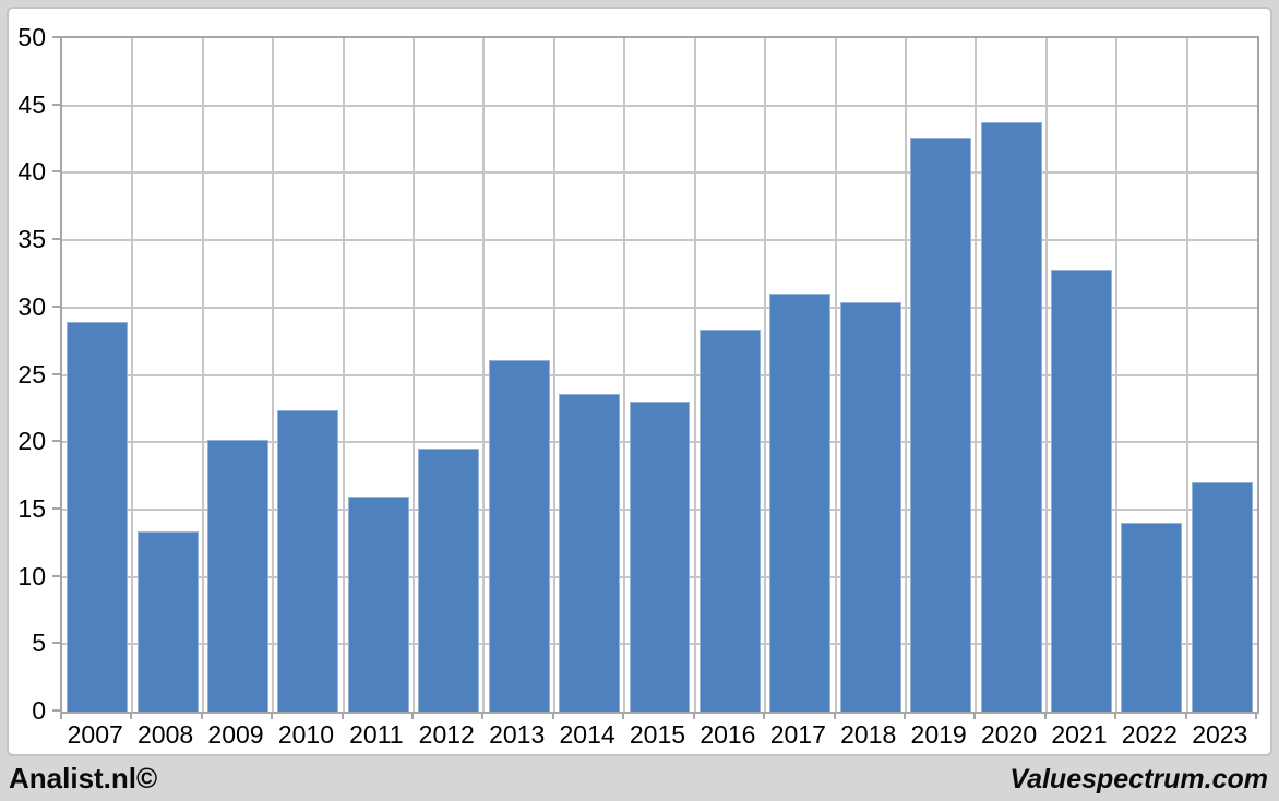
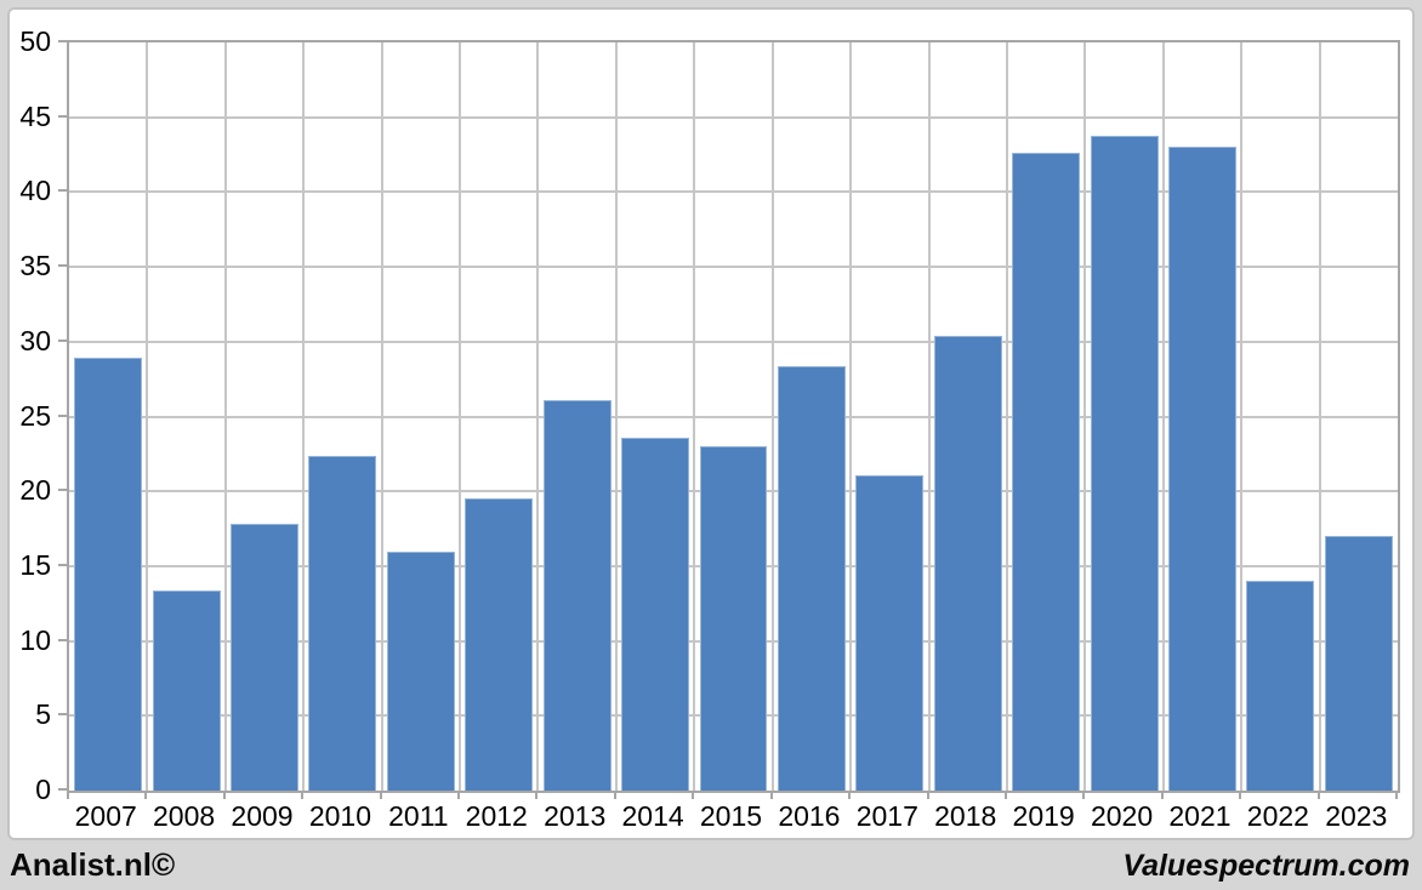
2009: 20.2 -> 17.8
2017: 31.0 -> 21.1
2021: 32.8 -> 43.0
